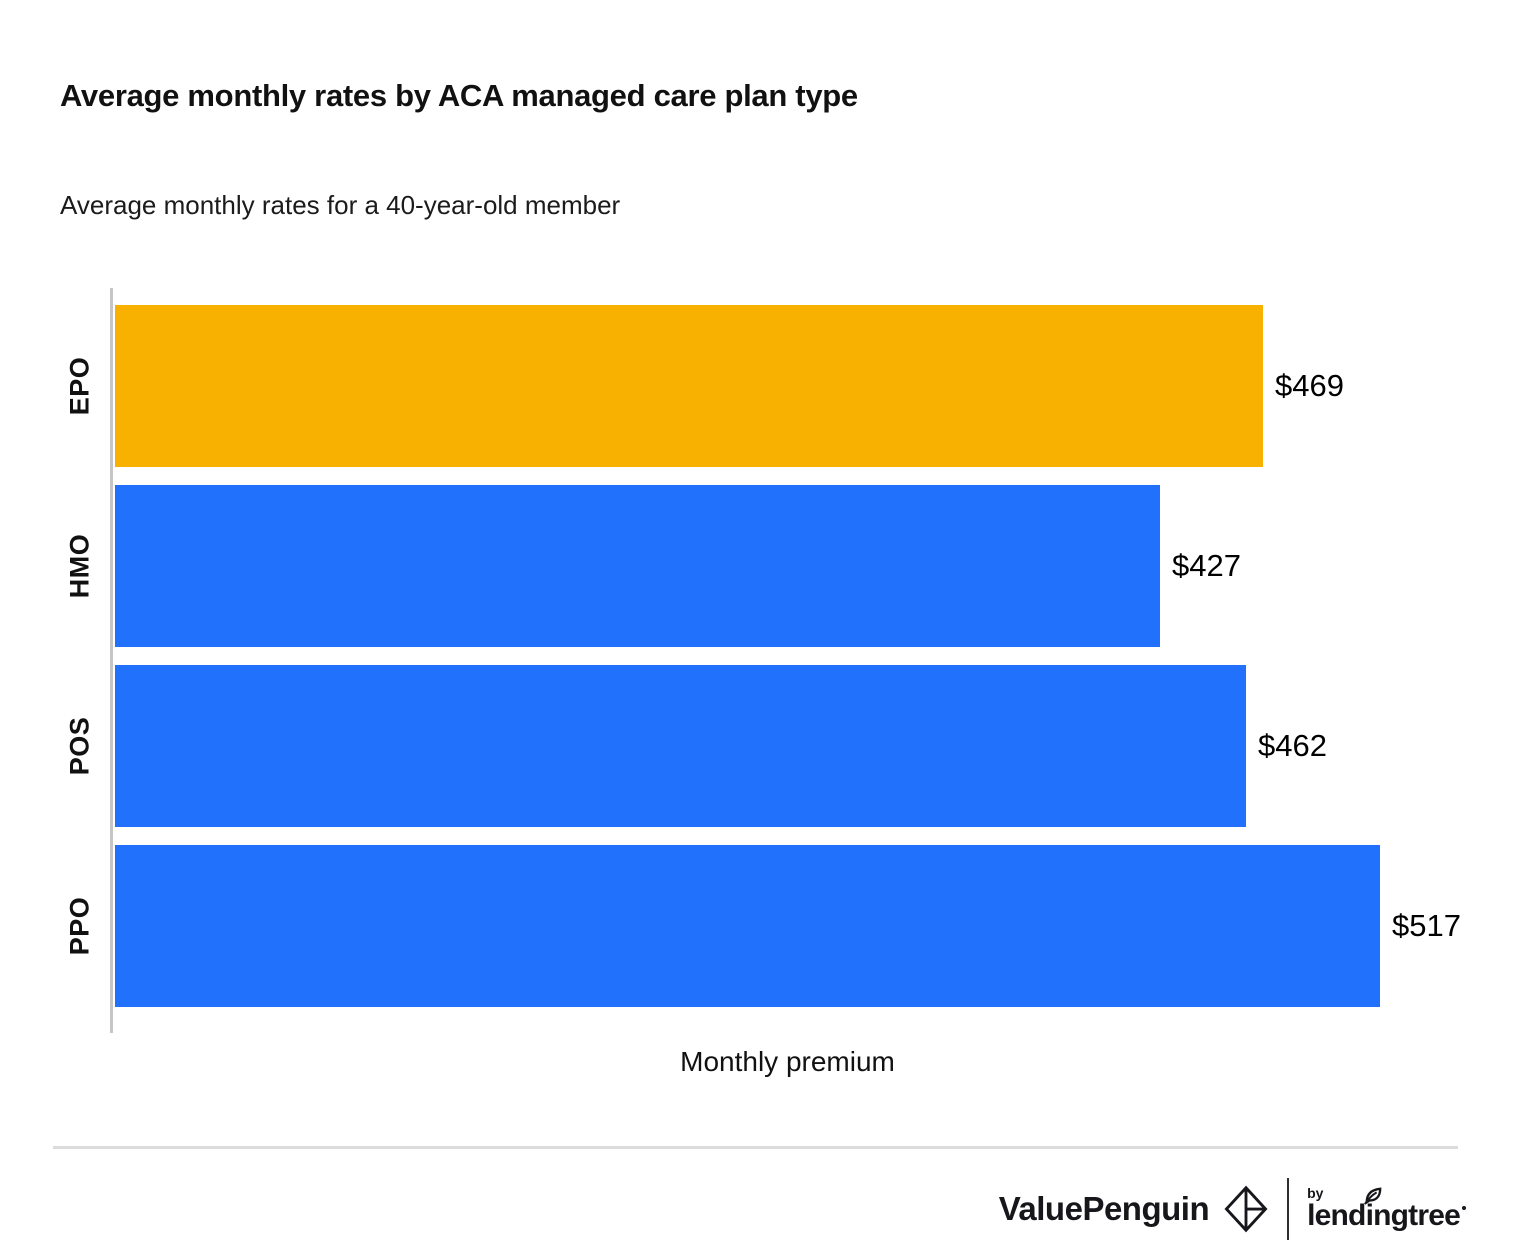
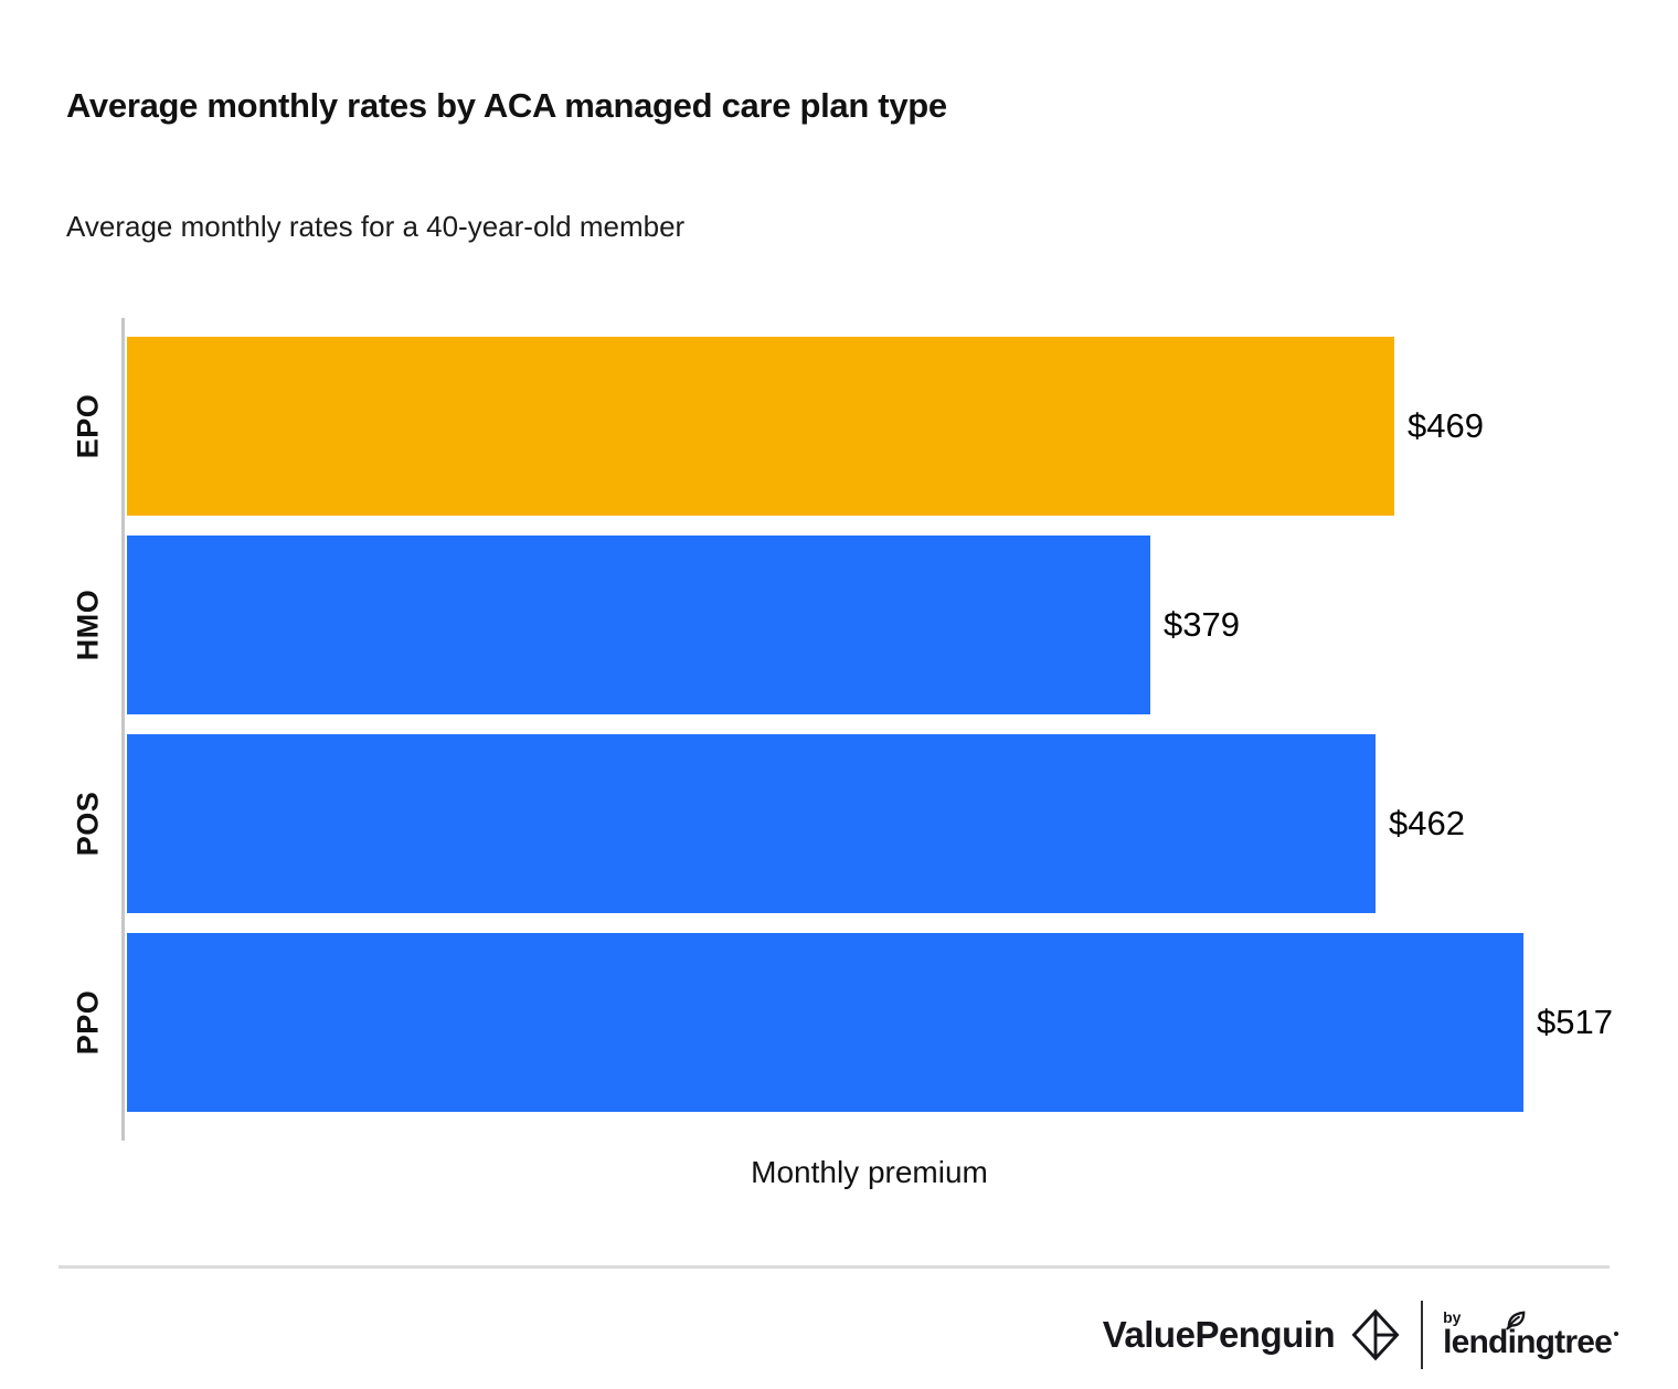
HMO: $427 -> $379
